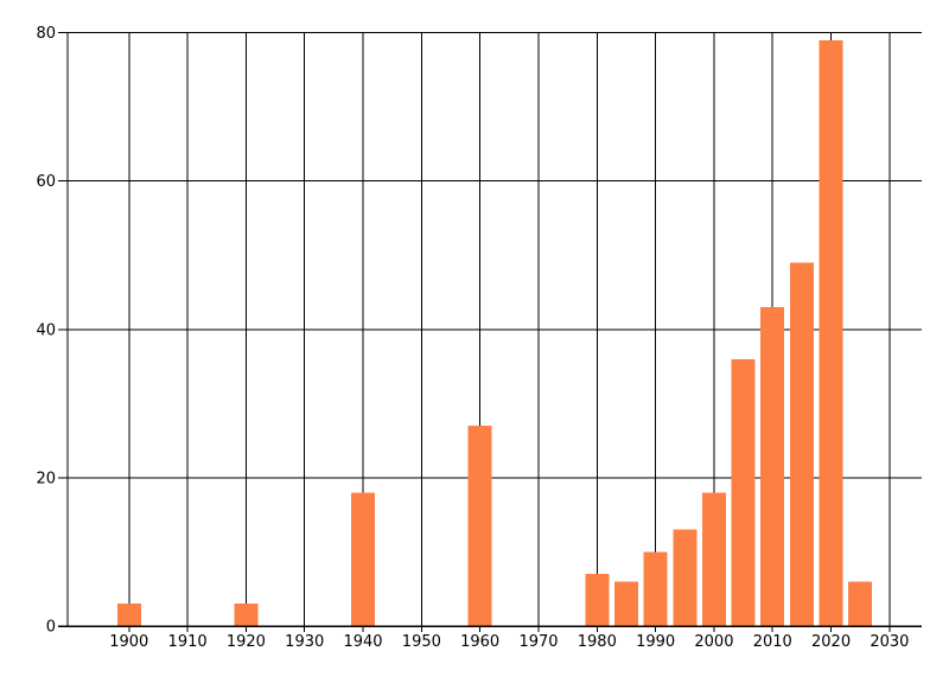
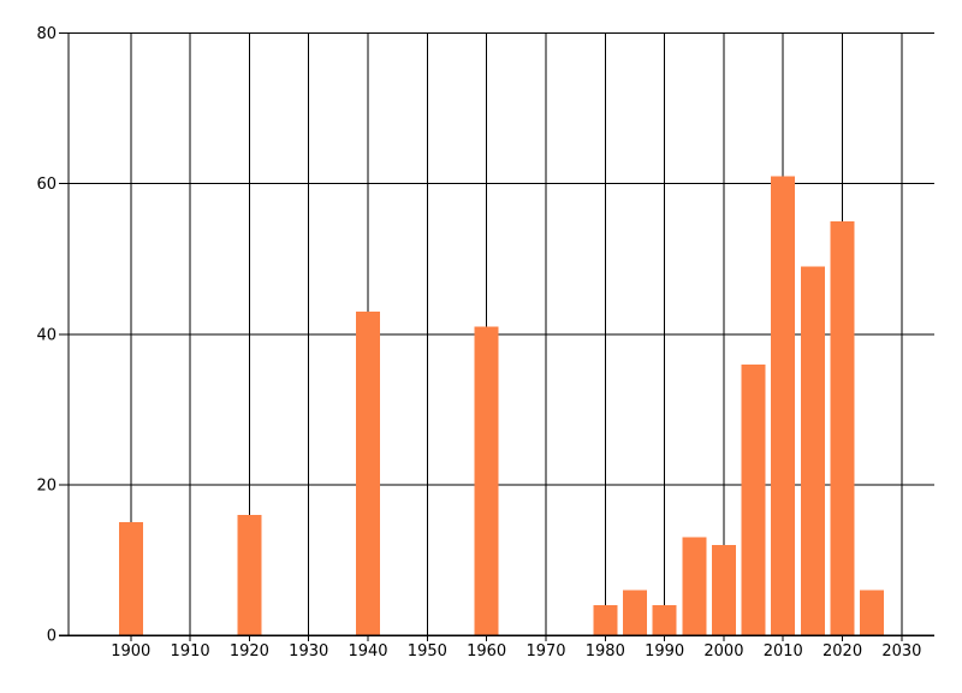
1900: 3 -> 15
1920: 3 -> 16
1940: 18 -> 43
1960: 27 -> 41
1980: 7 -> 4
1990: 10 -> 4
2000: 18 -> 12
2010: 43 -> 61
2020: 79 -> 55
